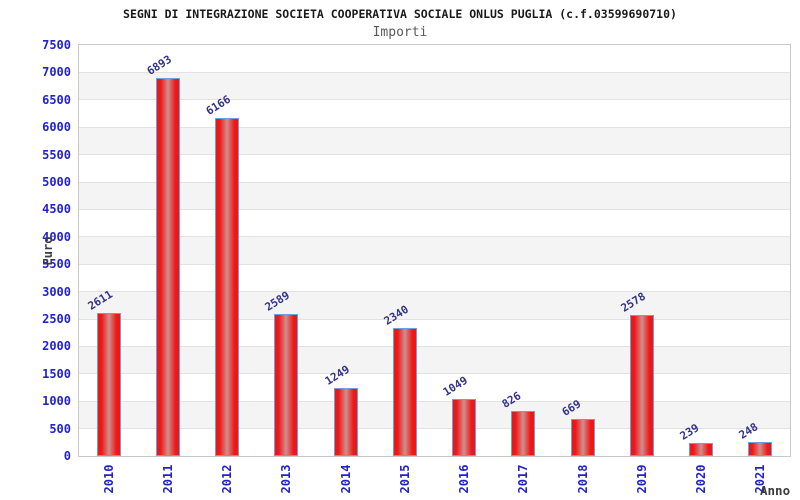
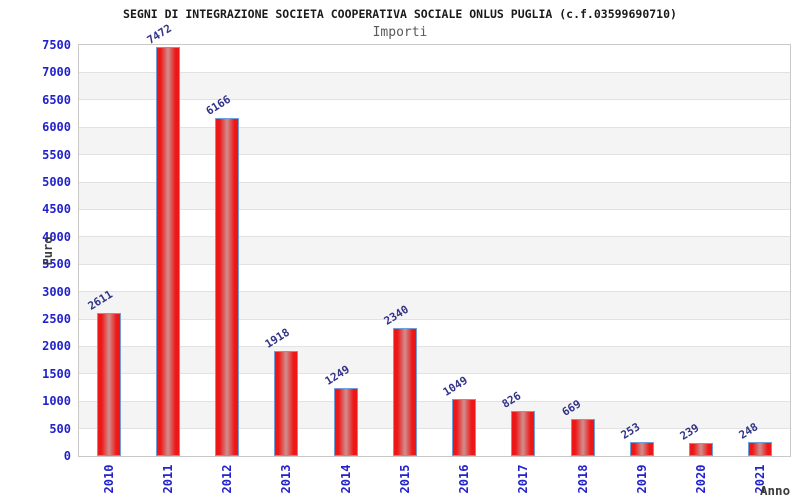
2011: 6893 -> 7472
2013: 2589 -> 1918
2019: 2578 -> 253
